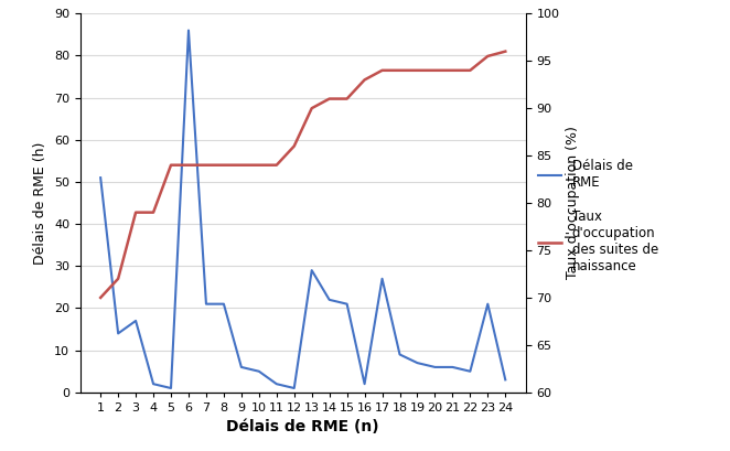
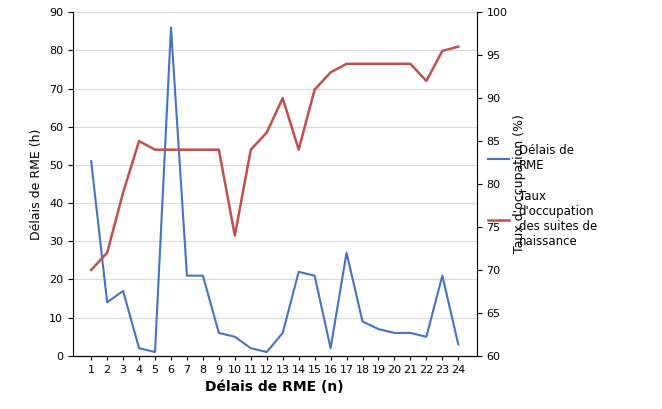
Taux d'occupation des suites de naissance/4: 79.0 -> 85.0
Taux d'occupation des suites de naissance/10: 84.0 -> 74.0
Délais de RME/13: 29 -> 6
Taux d'occupation des suites de naissance/14: 91.0 -> 84.0
Taux d'occupation des suites de naissance/22: 94.0 -> 92.0
